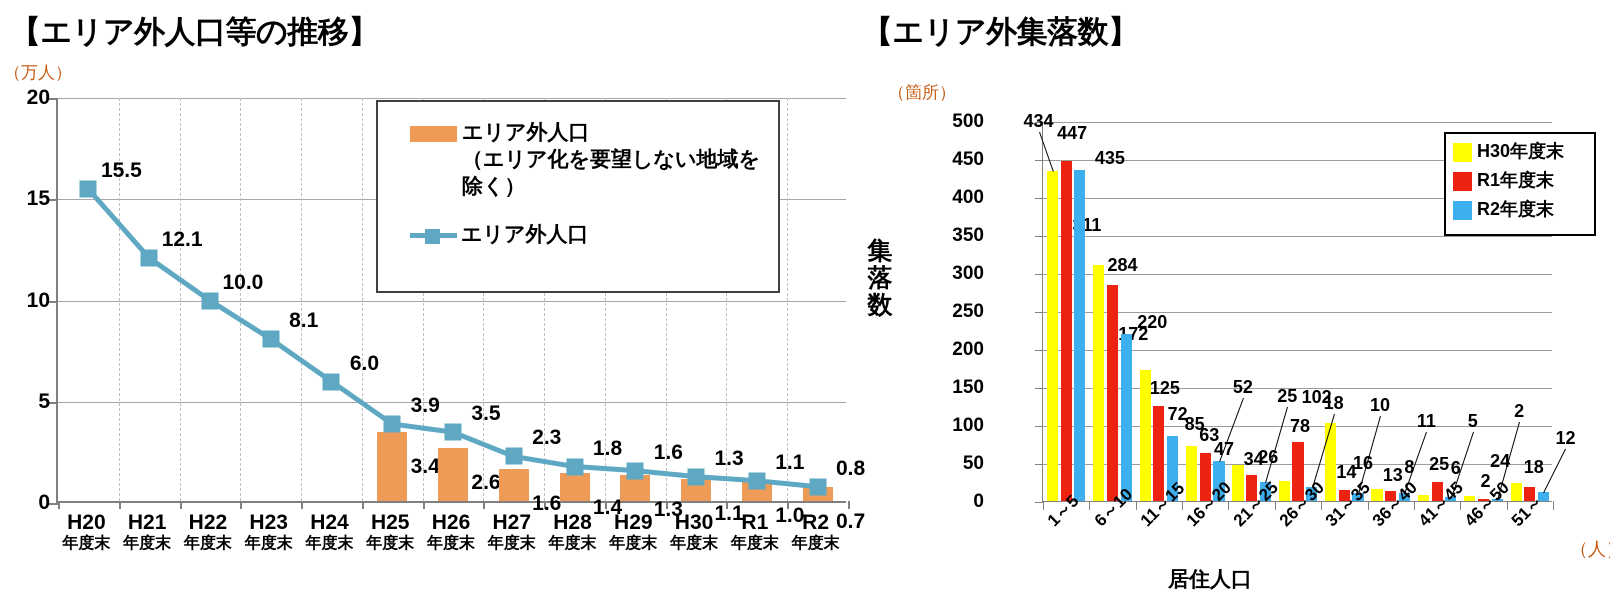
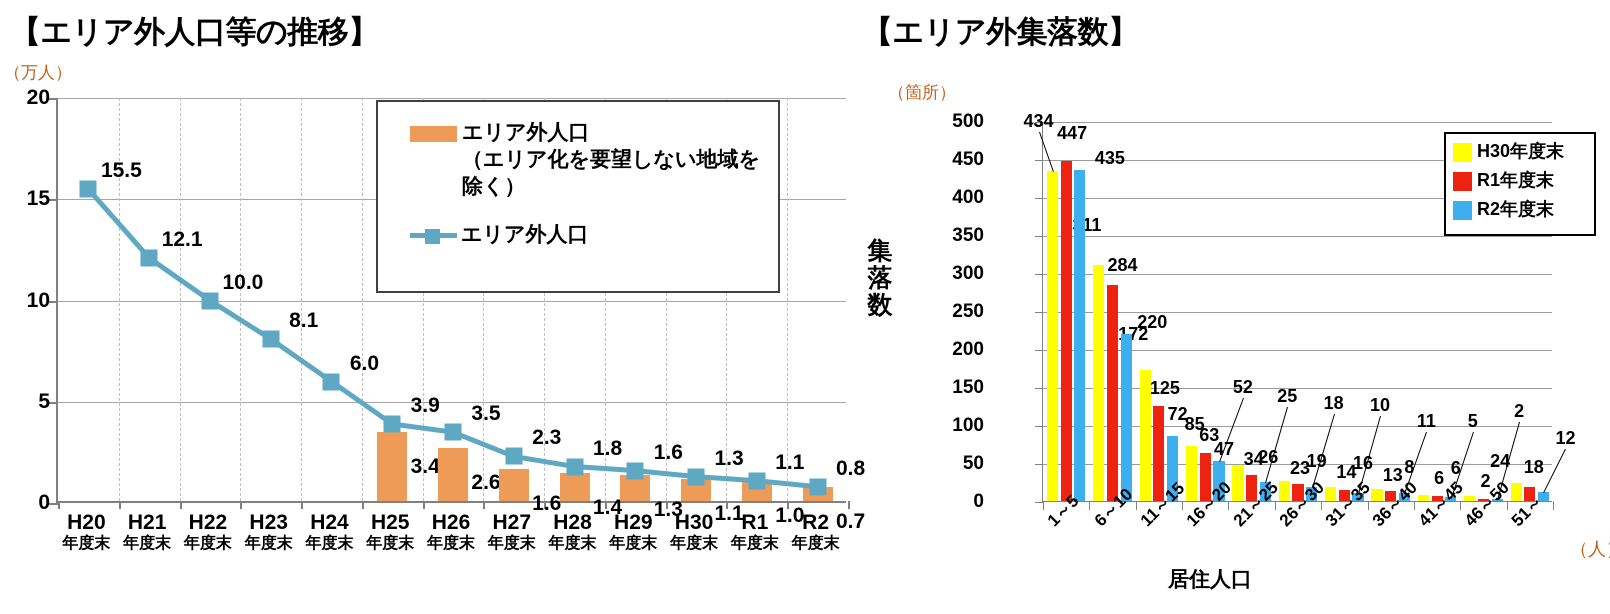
【エリア外集落数】/R1年度末/26～30: 78 -> 23
【エリア外集落数】/H30年度末/31～35: 102 -> 19
【エリア外集落数】/R1年度末/41～45: 25 -> 6
